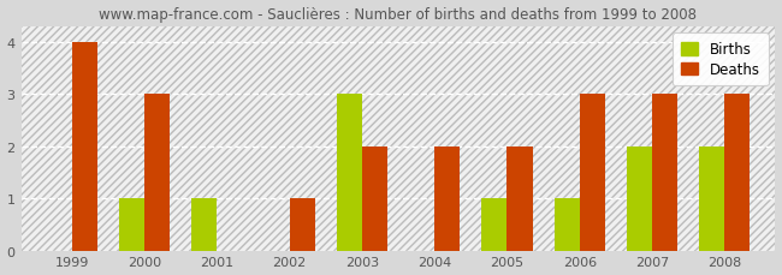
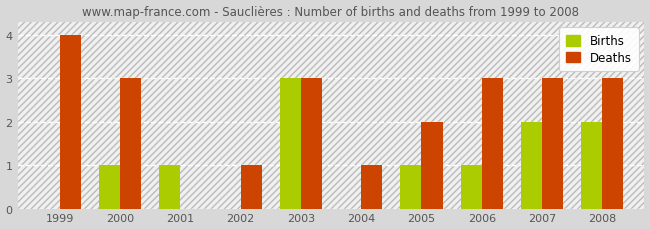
Deaths/2003: 2 -> 3
Deaths/2004: 2 -> 1
